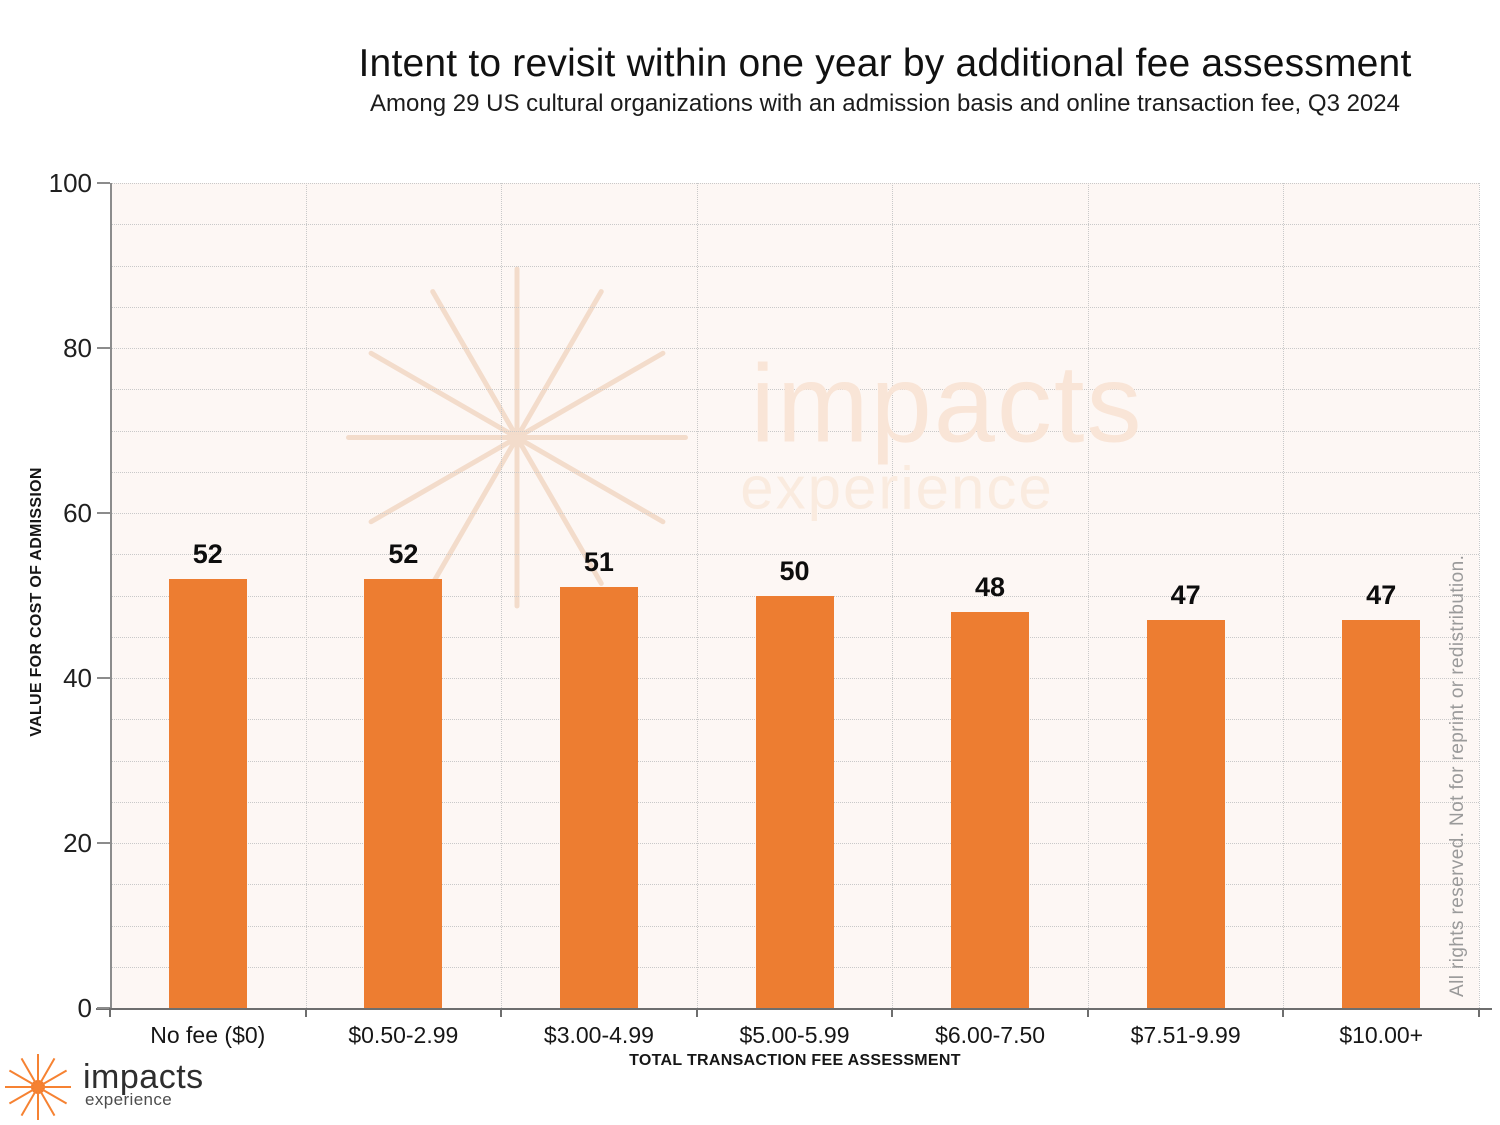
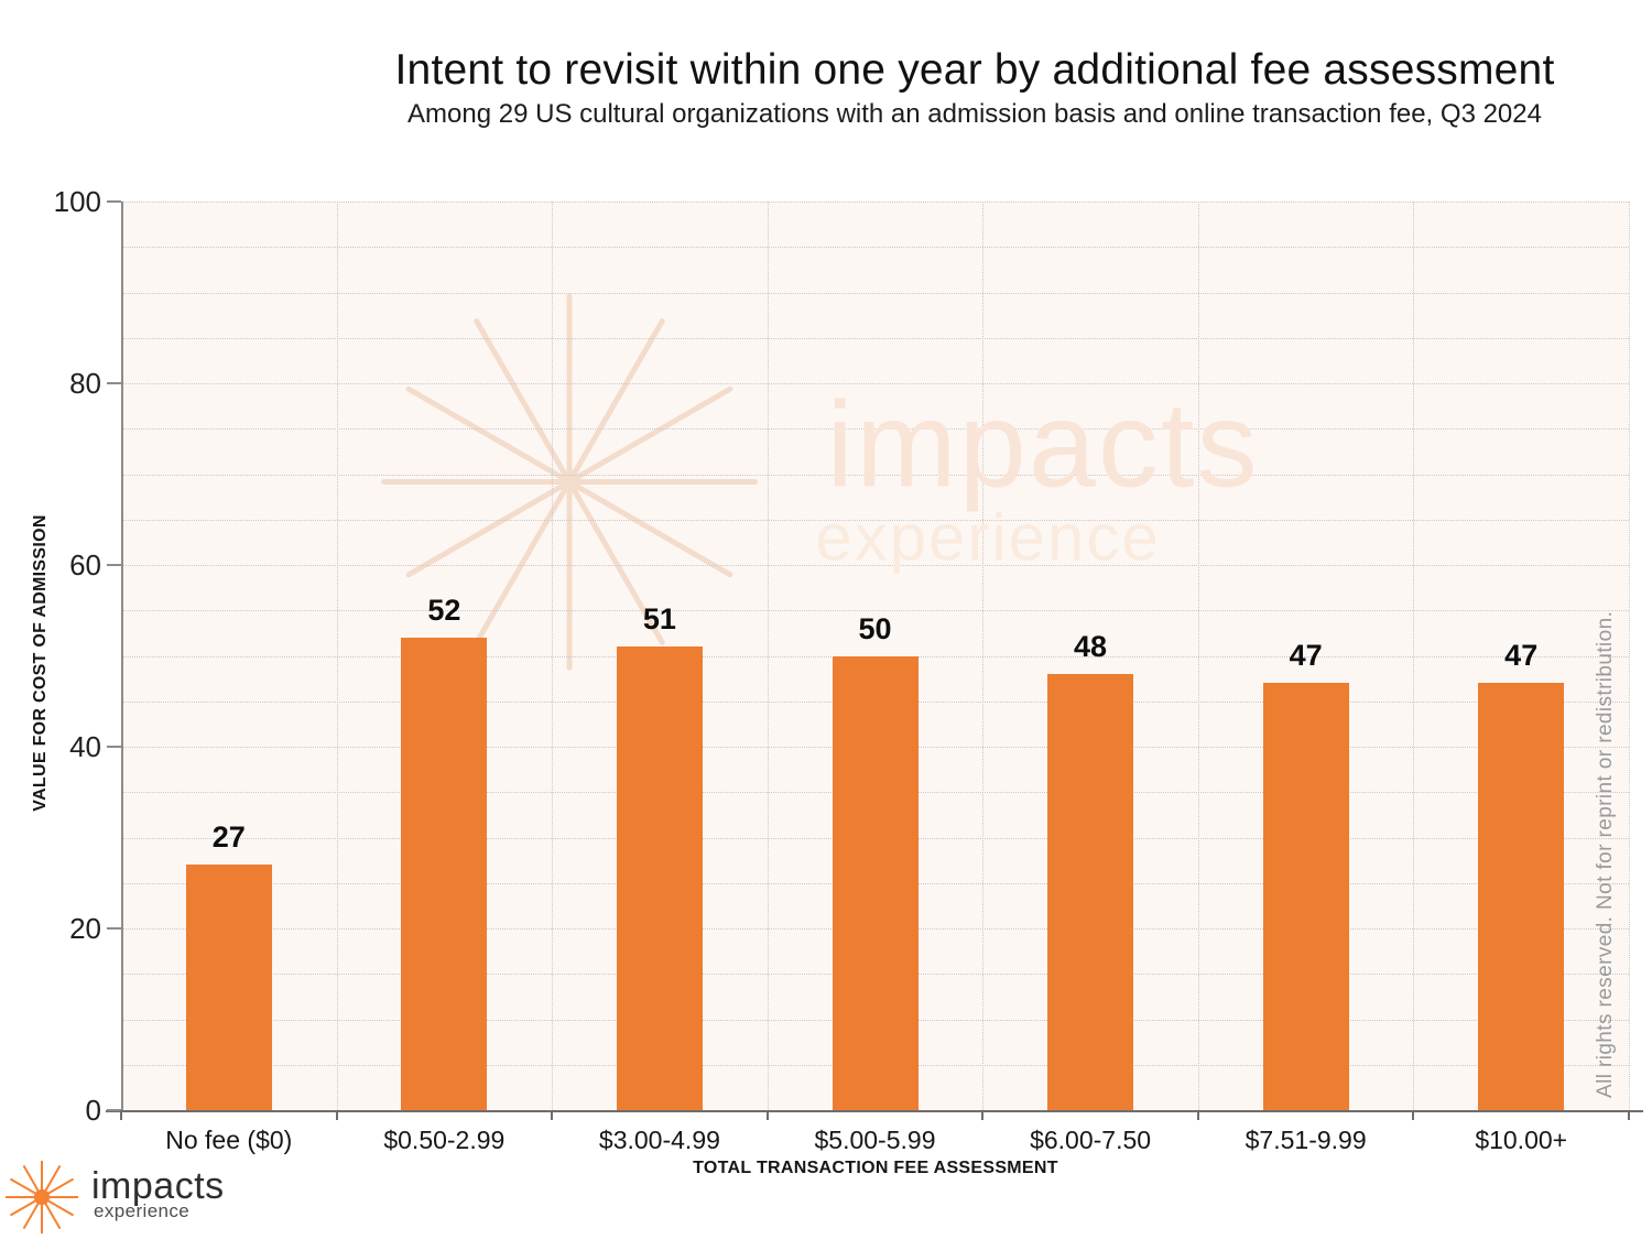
No fee ($0): 52 -> 27
